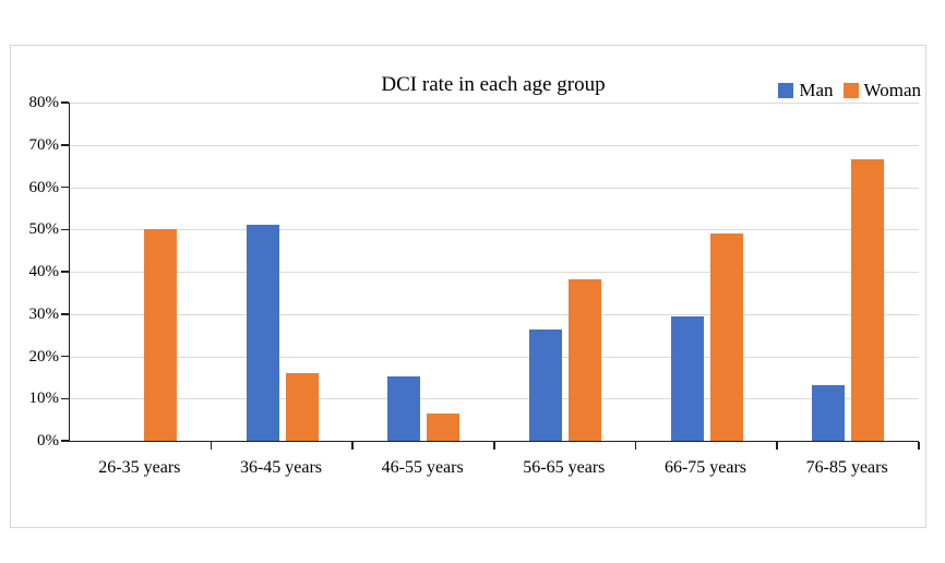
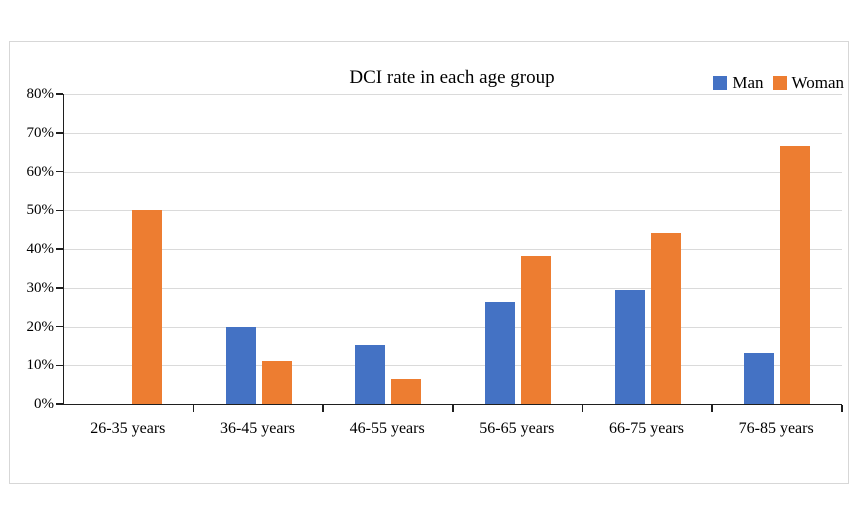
Man/36-45 years: 51% -> 20%
Woman/36-45 years: 16% -> 11%
Woman/66-75 years: 49% -> 44%
